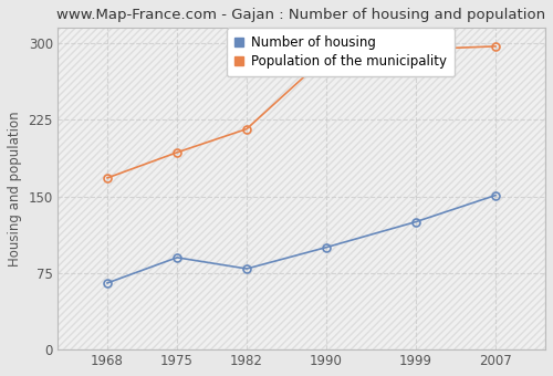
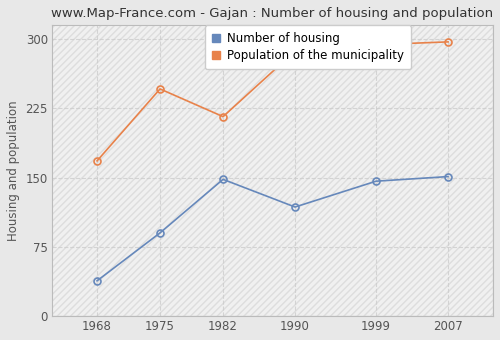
Number of housing/1968: 65 -> 38
Population of the municipality/1975: 193 -> 246
Number of housing/1982: 79 -> 148
Number of housing/1990: 100 -> 118
Number of housing/1999: 125 -> 146
